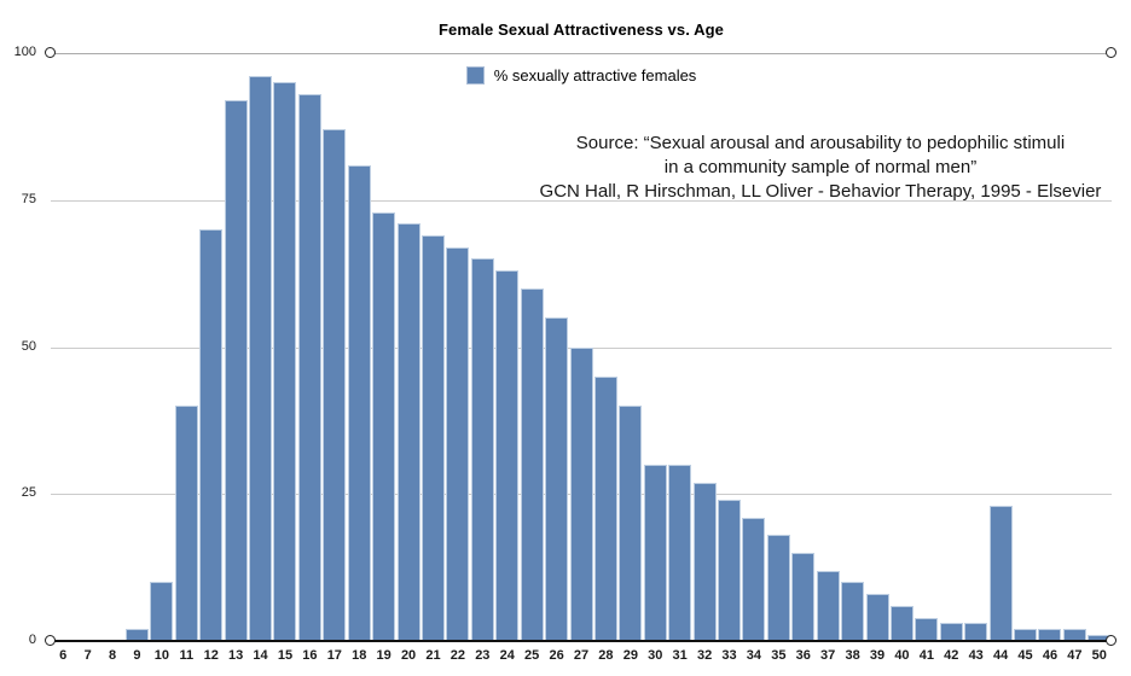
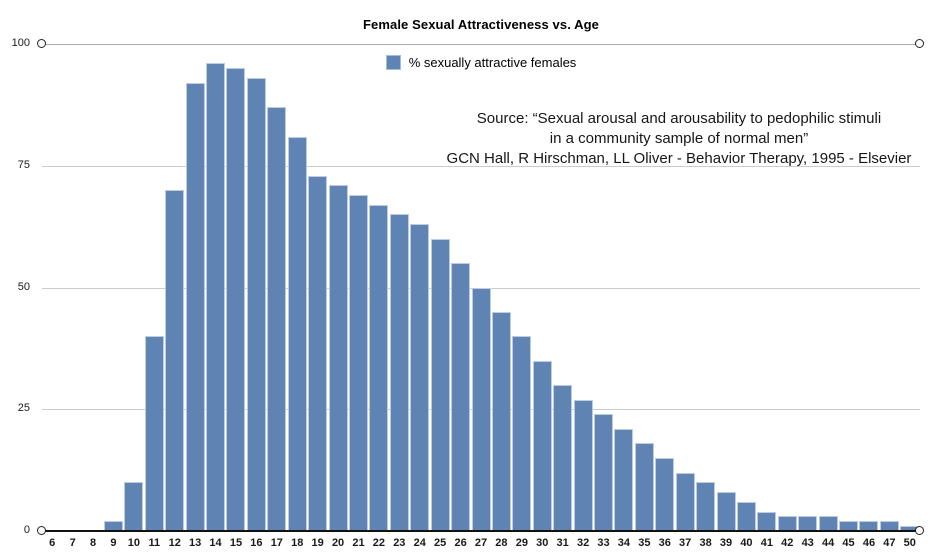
30: 30 -> 35
44: 23 -> 3
